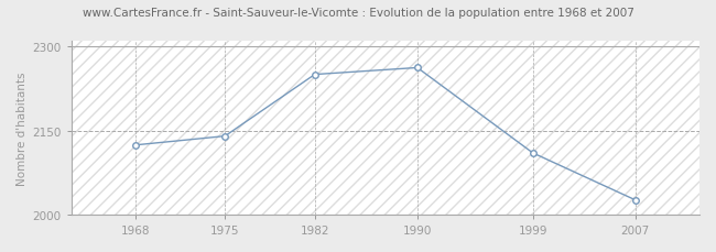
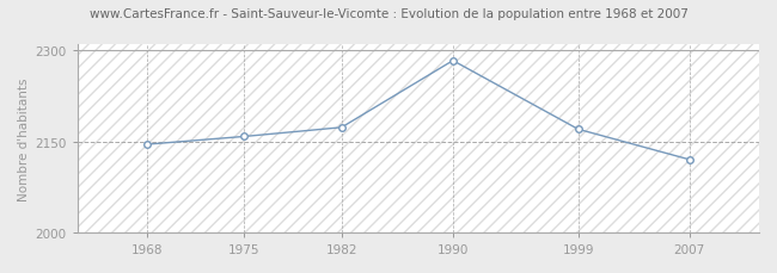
1968: 2124 -> 2145
1975: 2140 -> 2158
1982: 2250 -> 2173
1990: 2262 -> 2283
1999: 2110 -> 2170
2007: 2026 -> 2120
